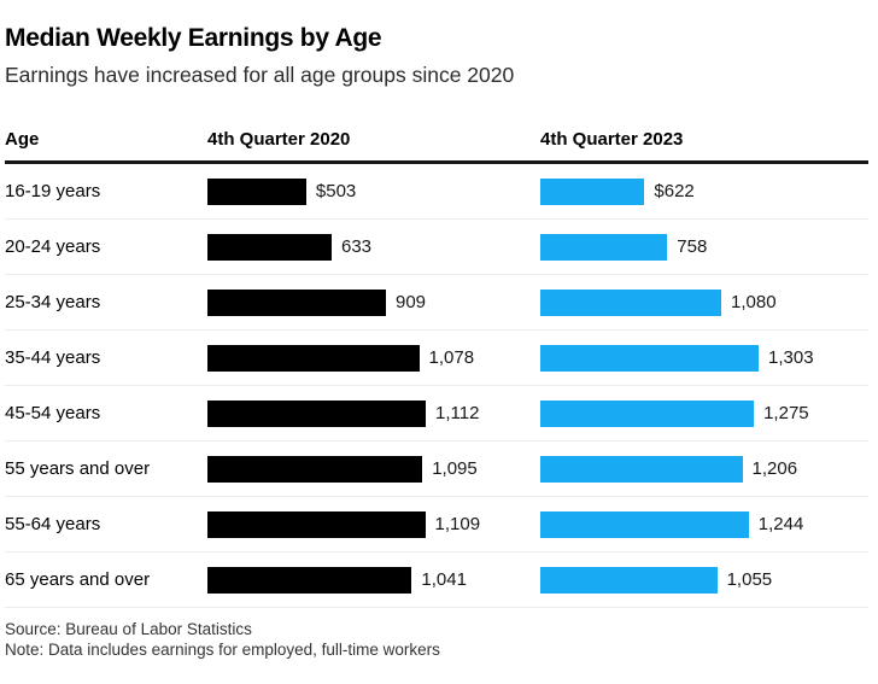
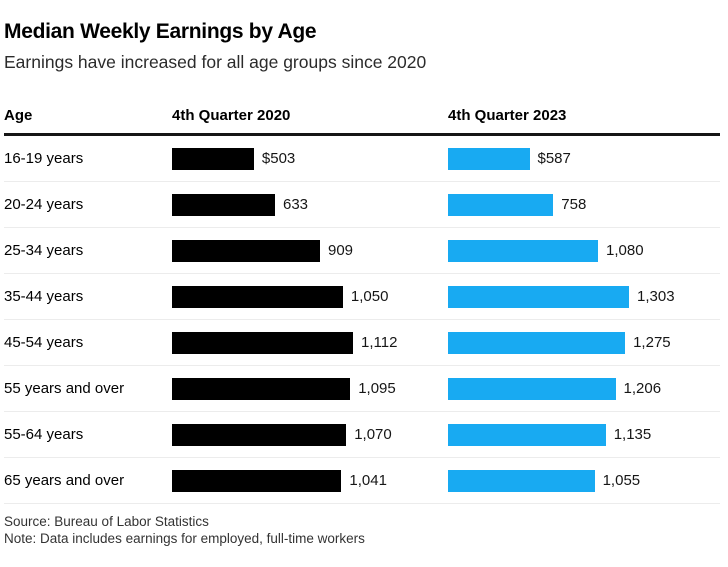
4th Quarter 2023/16-19 years: $622 -> $587
4th Quarter 2020/35-44 years: 1,078 -> 1,050
4th Quarter 2020/55-64 years: 1,109 -> 1,070
4th Quarter 2023/55-64 years: 1,244 -> 1,135
